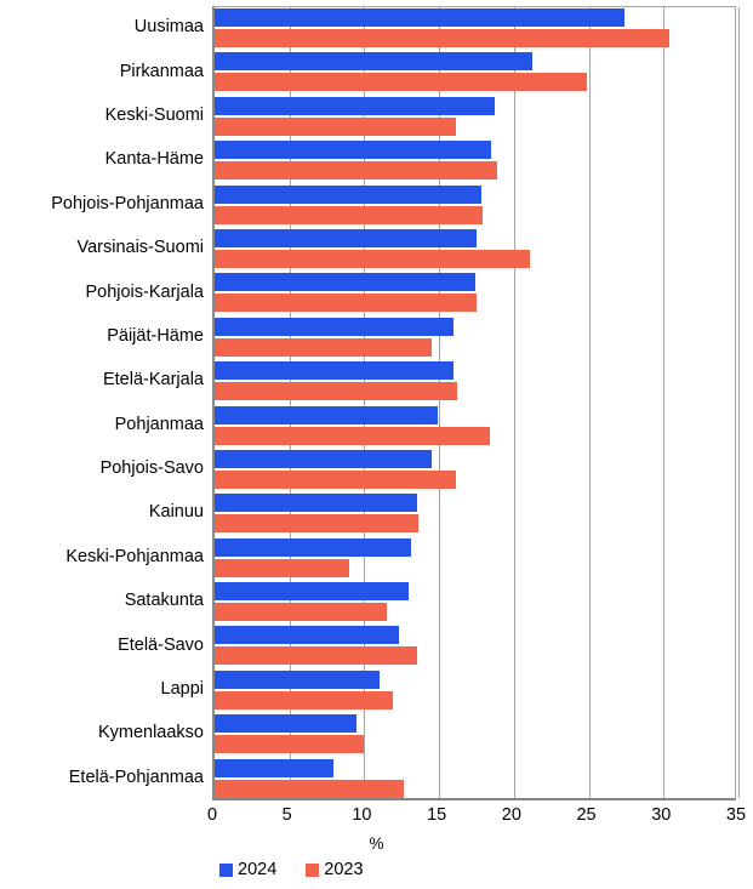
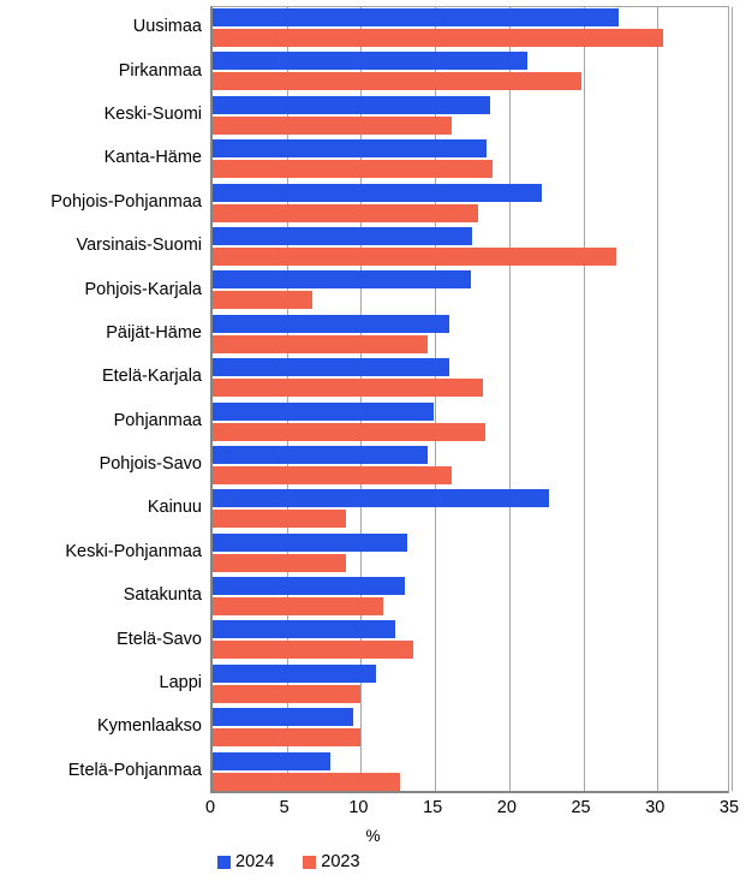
2024/Pohjois-Pohjanmaa: 17.8 -> 22.2
2023/Varsinais-Suomi: 21.1 -> 27.2
2023/Pohjois-Karjala: 17.5 -> 6.7
2023/Etelä-Karjala: 16.2 -> 18.2
2024/Kainuu: 13.5 -> 22.7
2023/Kainuu: 13.6 -> 9.0
2023/Lappi: 11.9 -> 10.0
